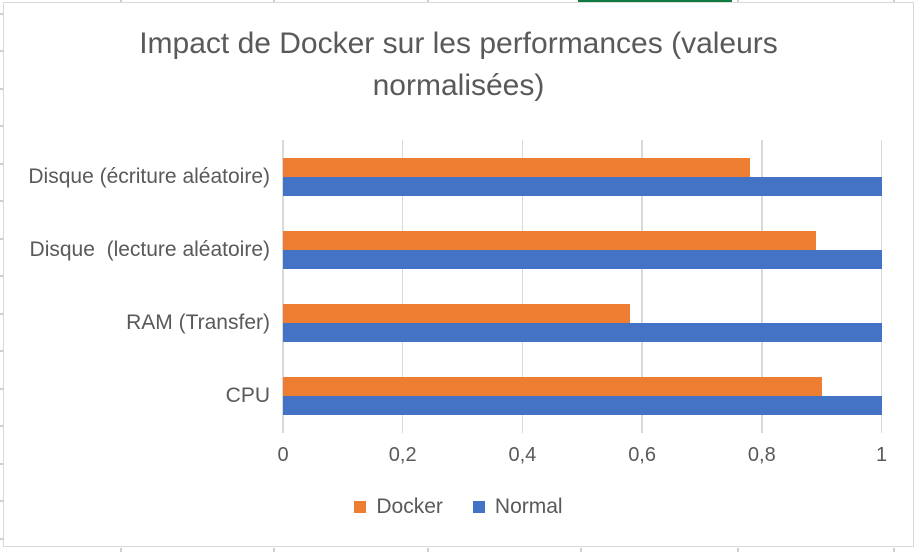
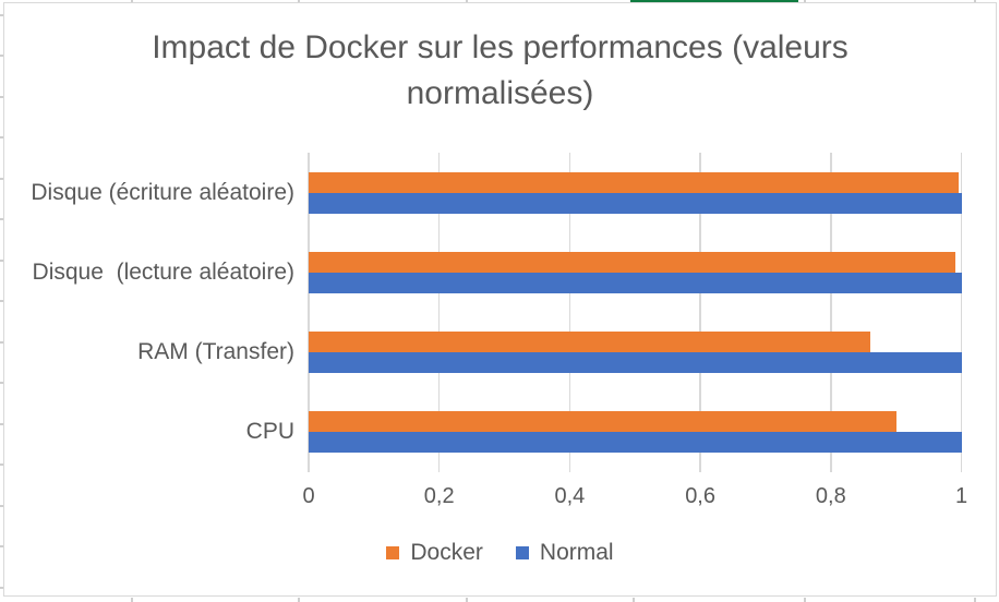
Docker/Disque (écriture aléatoire): 0,78 -> 0,99
Docker/Disque (lecture aléatoire): 0,89 -> 0,99
Docker/RAM (Transfer): 0,58 -> 0,86
